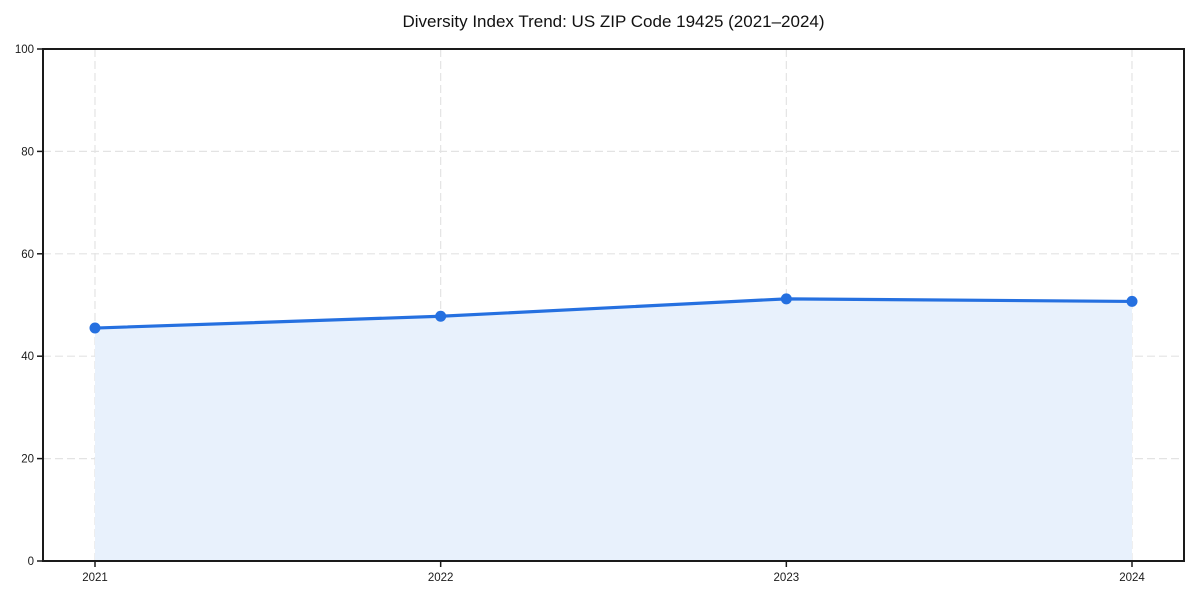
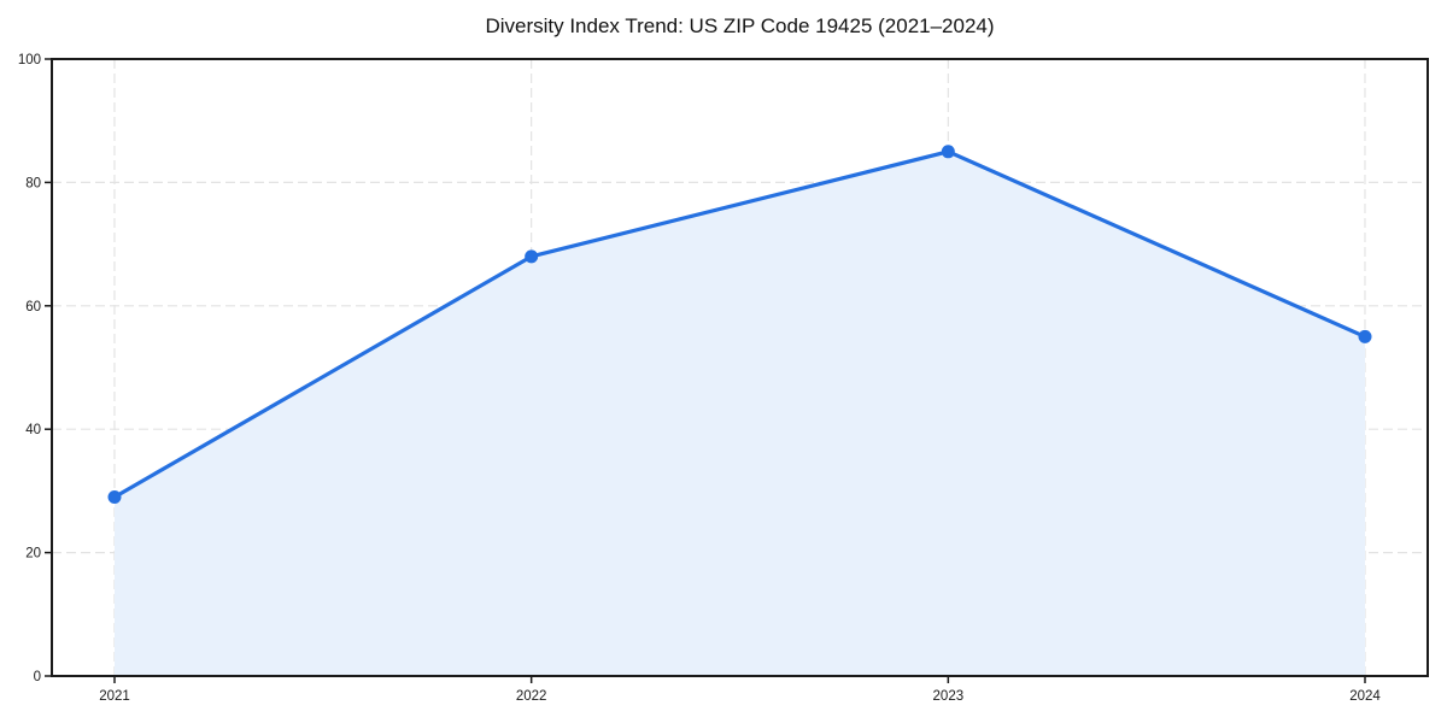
2021: 46 -> 29
2022: 48 -> 68
2023: 51 -> 85
2024: 51 -> 55
